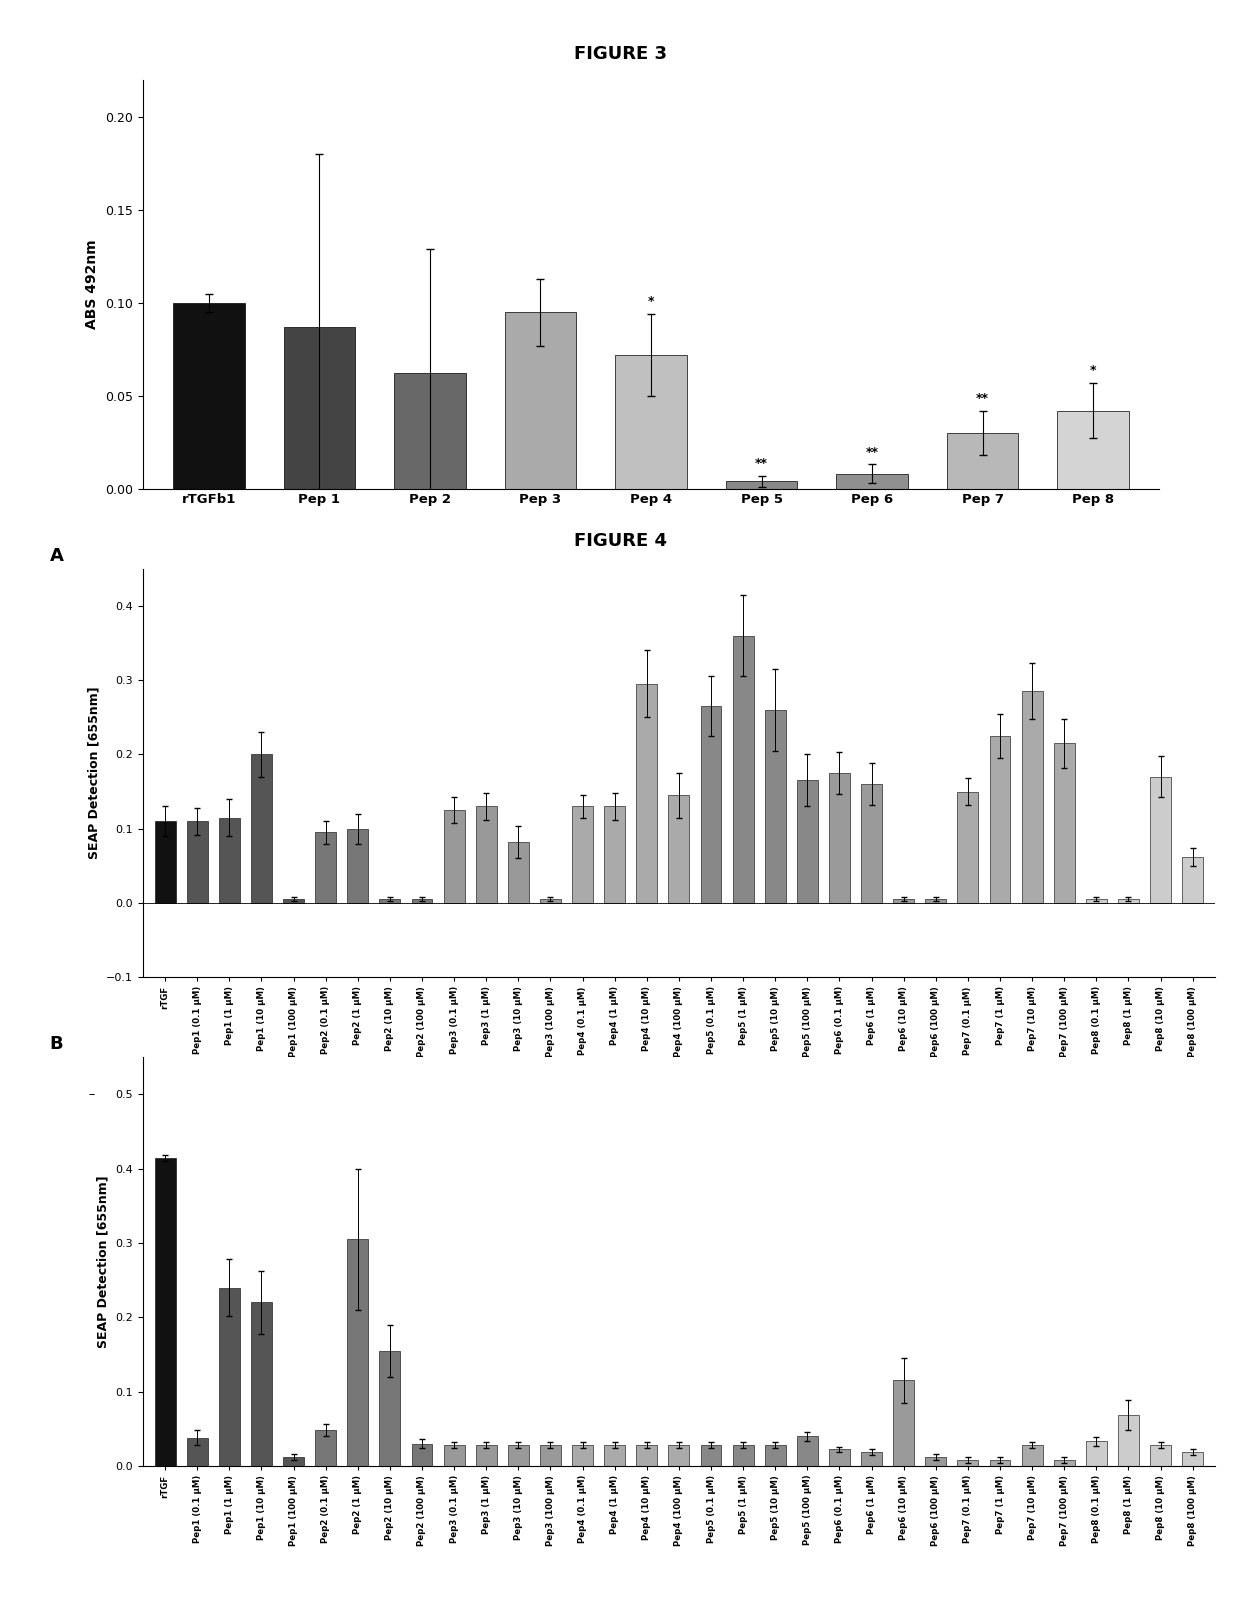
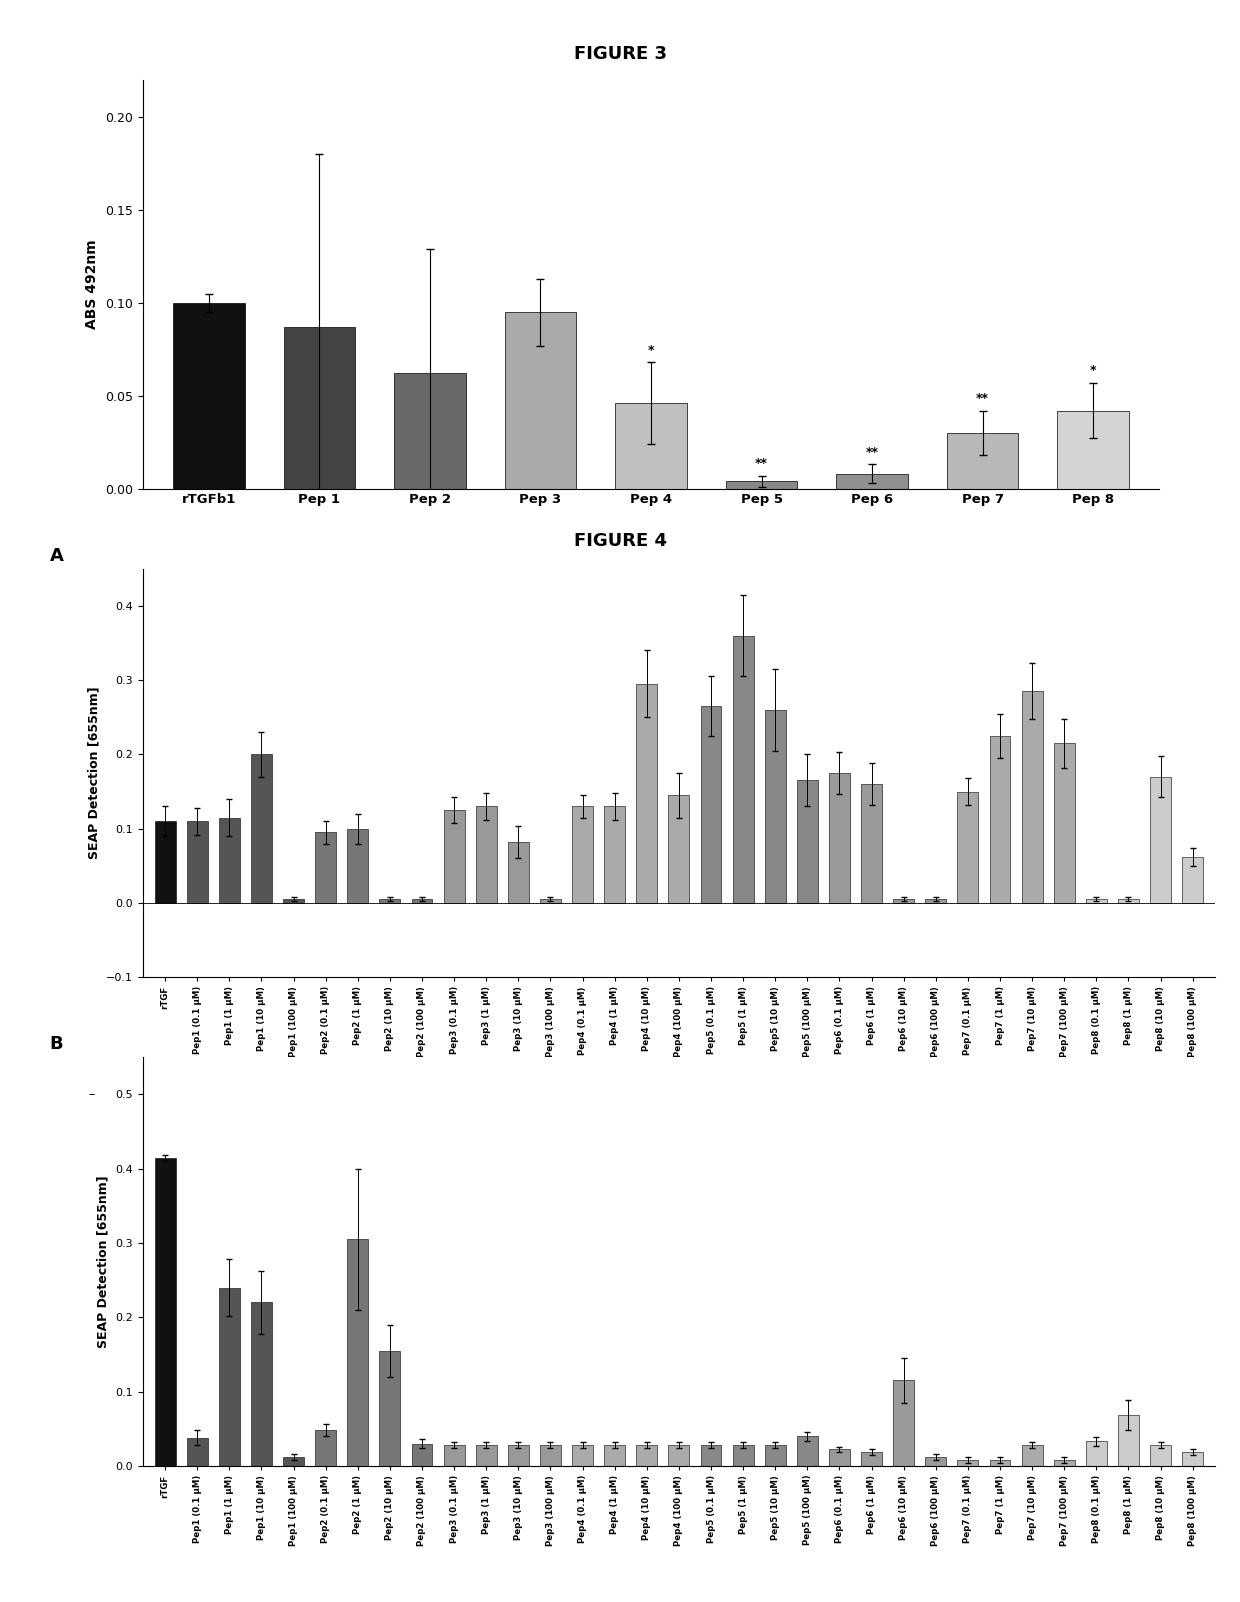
Pep 4: 0.072 -> 0.046
